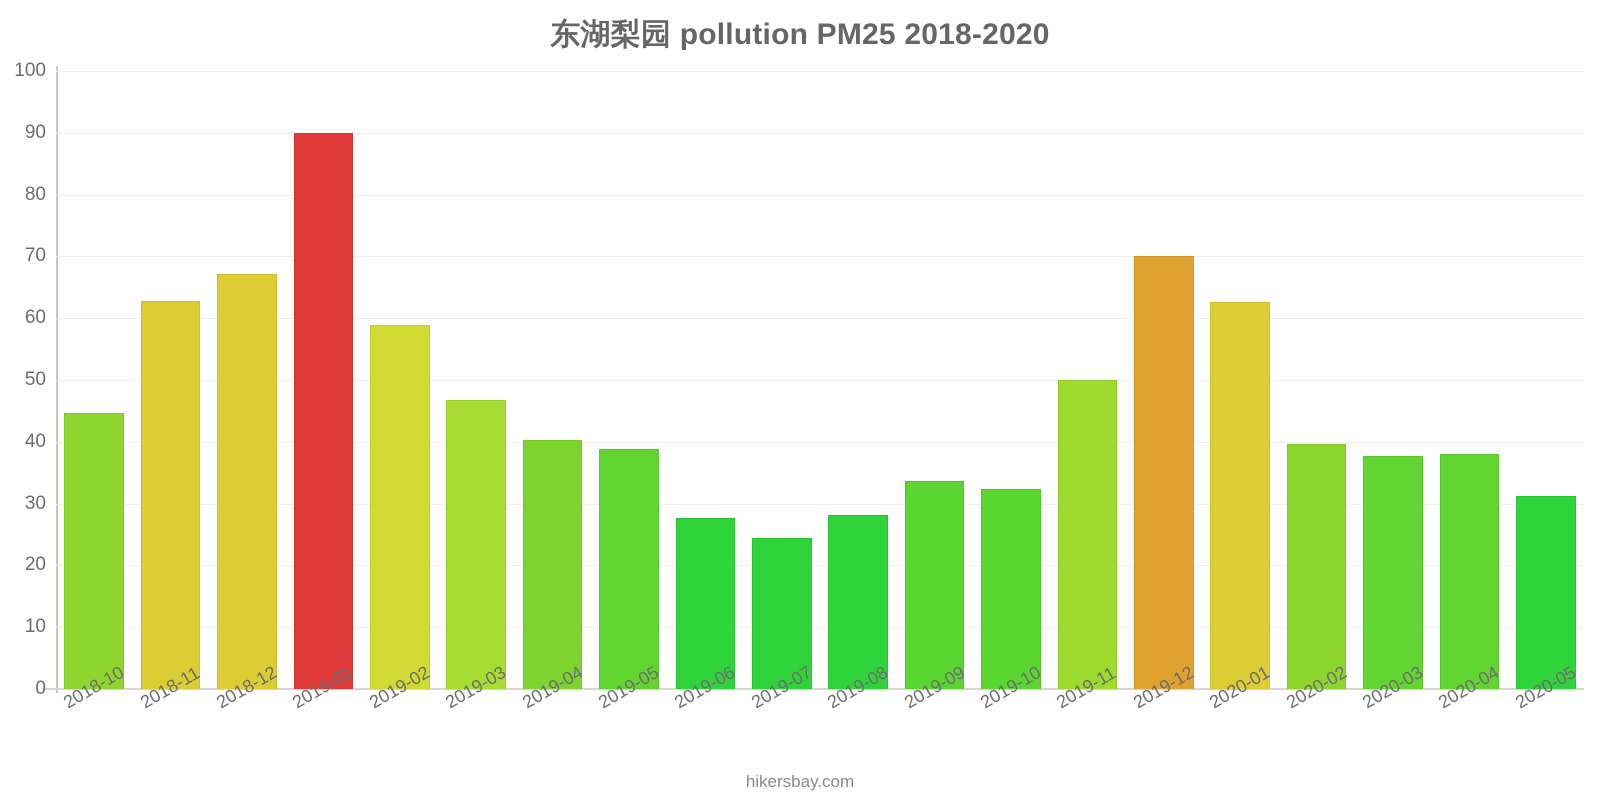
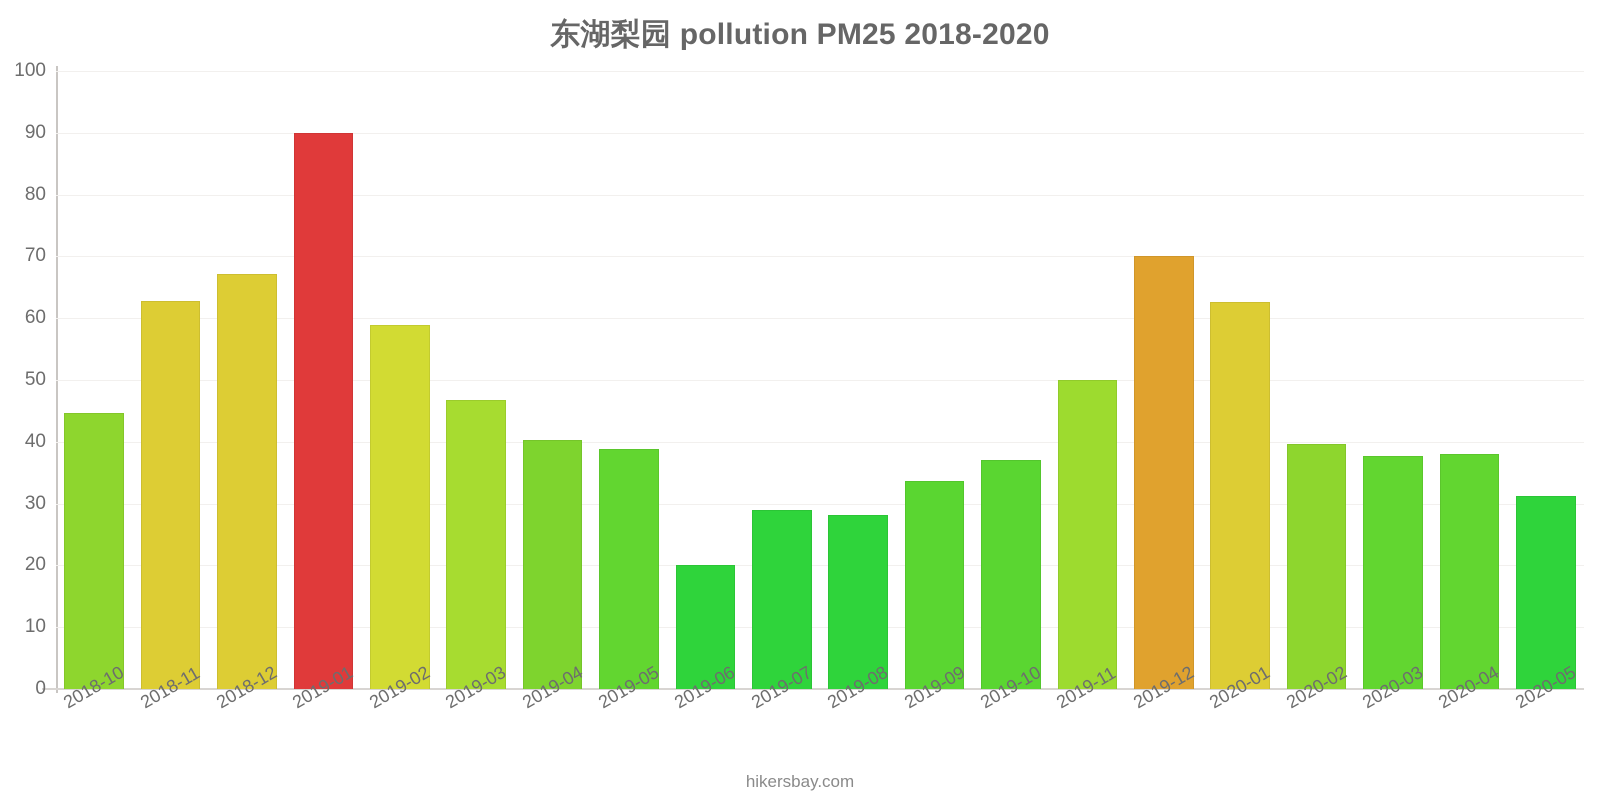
2019-06: 28 -> 20
2019-07: 24 -> 29
2019-10: 32 -> 37
